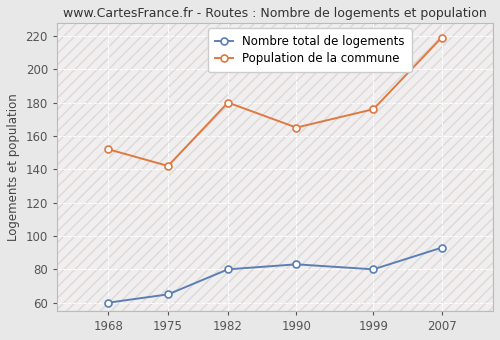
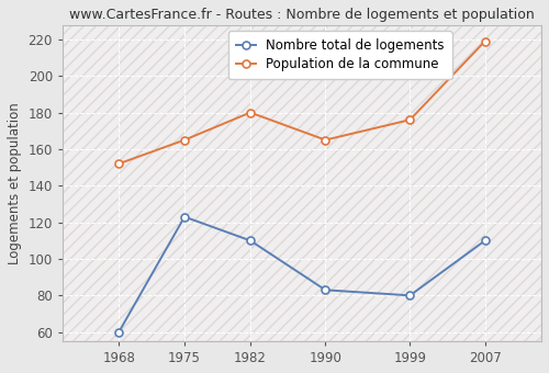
Nombre total de logements/1975: 65 -> 123
Population de la commune/1975: 142 -> 165
Nombre total de logements/1982: 80 -> 110
Nombre total de logements/2007: 93 -> 110
